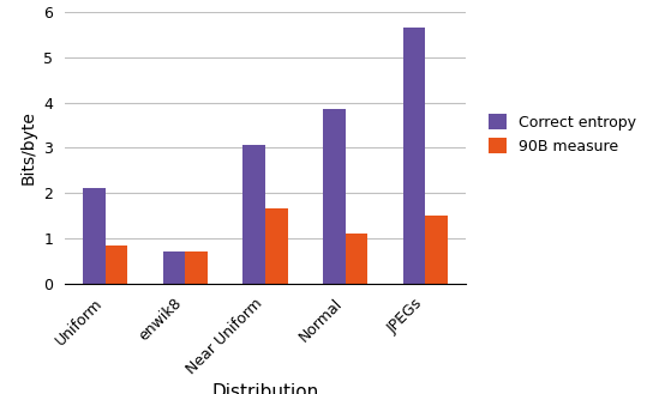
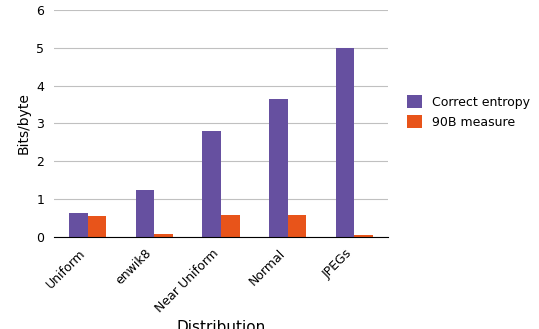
Correct entropy/Uniform: 2.10 -> 0.63
90B measure/Uniform: 0.85 -> 0.55
Correct entropy/enwik8: 0.70 -> 1.25
90B measure/enwik8: 0.70 -> 0.07
Correct entropy/Near Uniform: 3.05 -> 2.80
90B measure/Near Uniform: 1.65 -> 0.57
Correct entropy/Normal: 3.85 -> 3.65
90B measure/Normal: 1.10 -> 0.58
Correct entropy/JPEGs: 5.65 -> 4.98
90B measure/JPEGs: 1.50 -> 0.05
